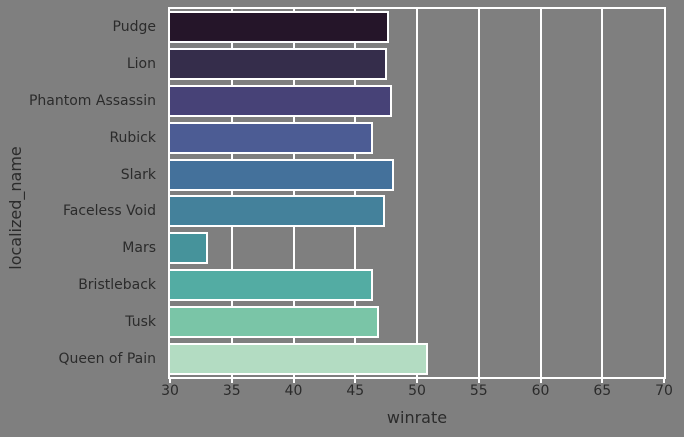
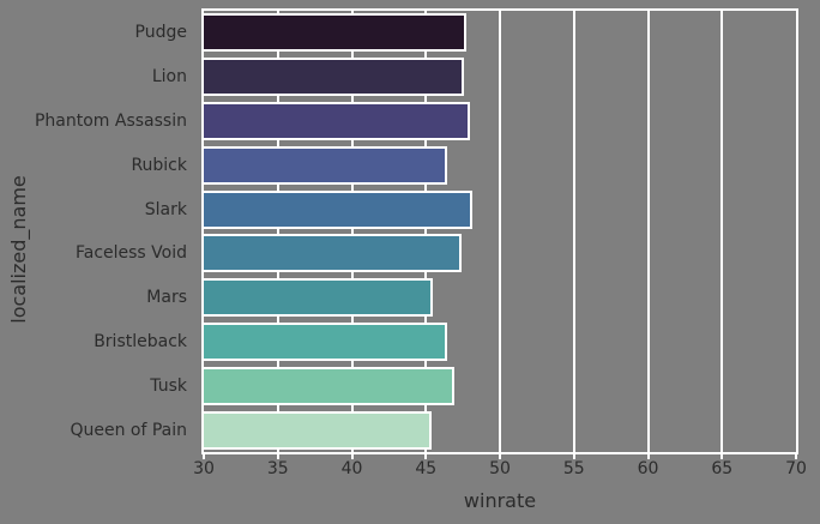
Mars: 33.1 -> 45.5
Queen of Pain: 50.9 -> 45.4
